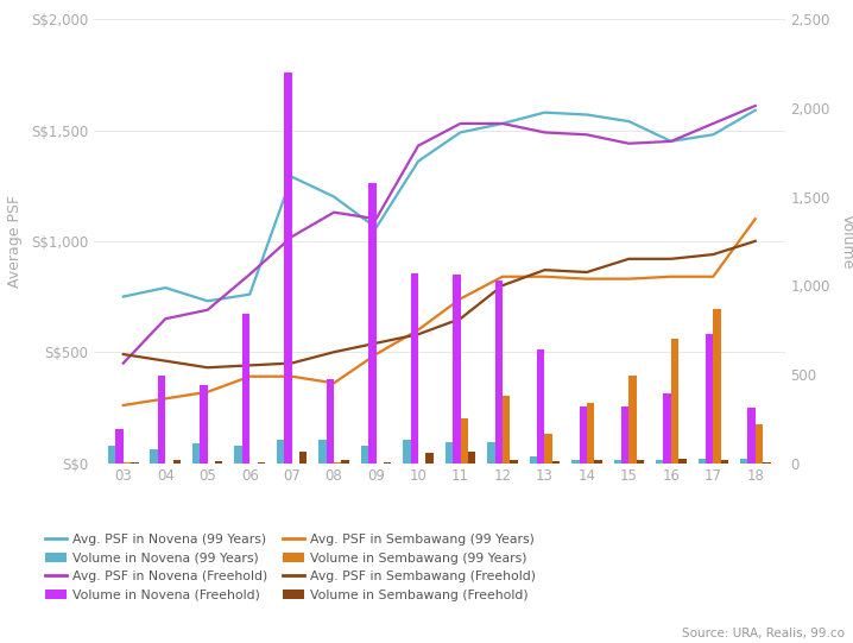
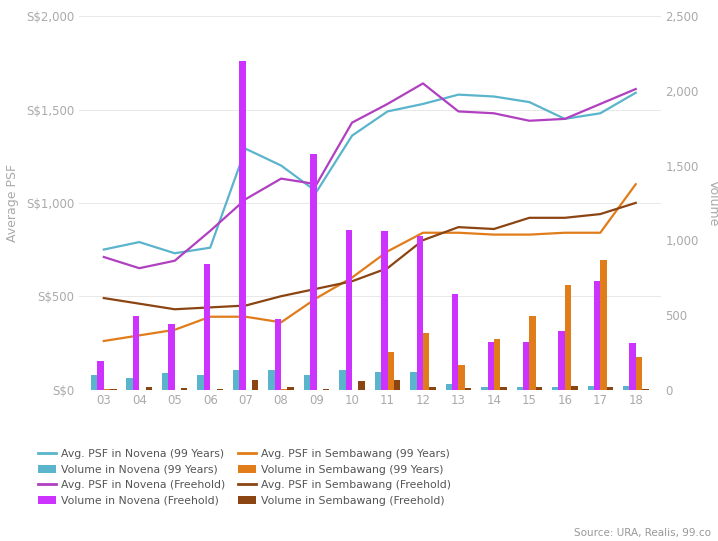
Avg. PSF in Novena (Freehold)/03: S$450 -> S$710
Avg. PSF in Novena (Freehold)/12: S$1,530 -> S$1,640
